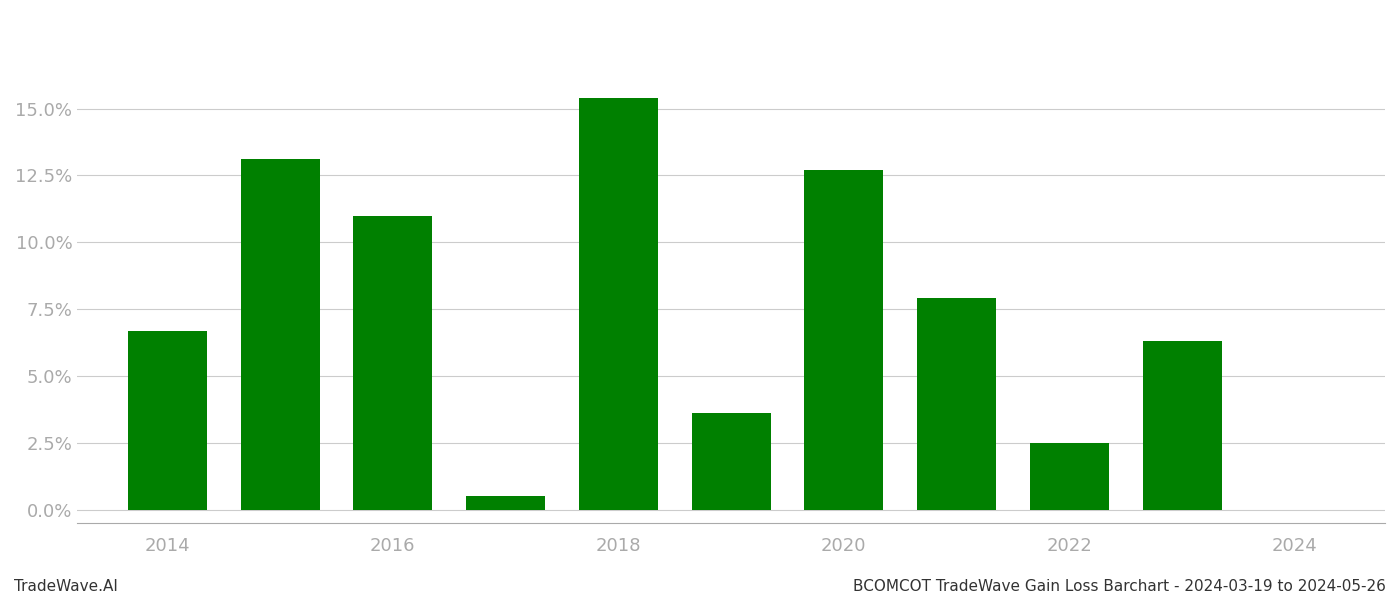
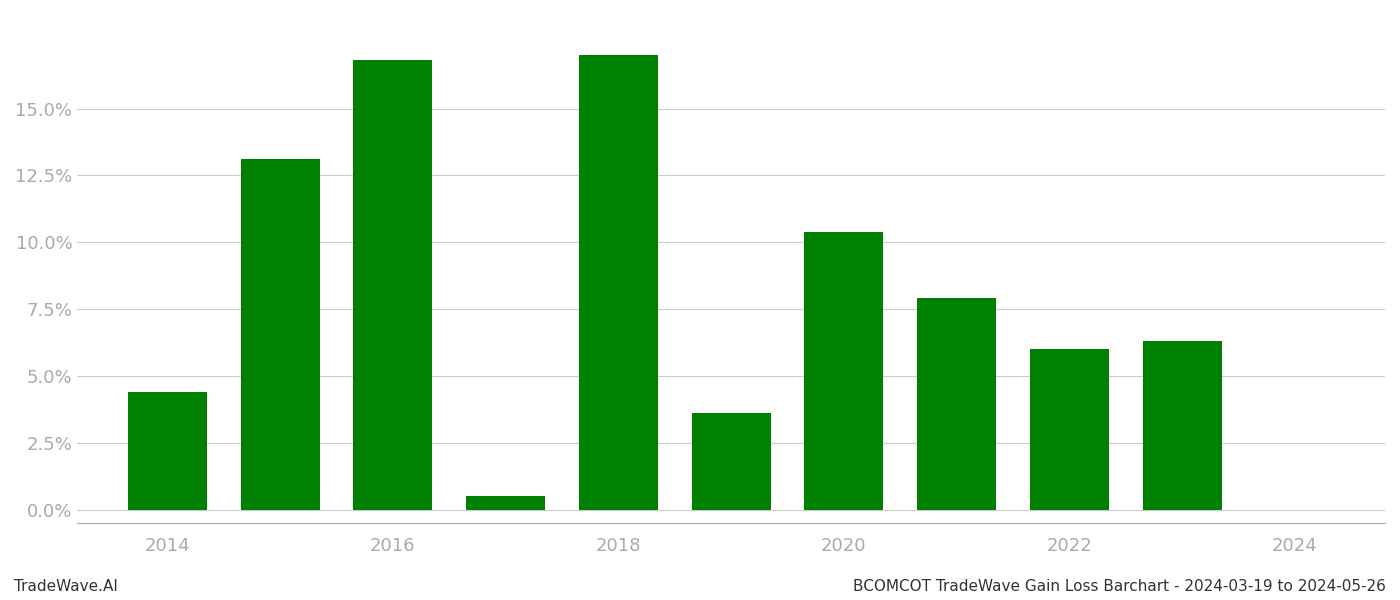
2014: 6.7% -> 4.4%
2016: 11.0% -> 16.8%
2018: 15.4% -> 17.0%
2020: 12.7% -> 10.4%
2022: 2.5% -> 6.0%
